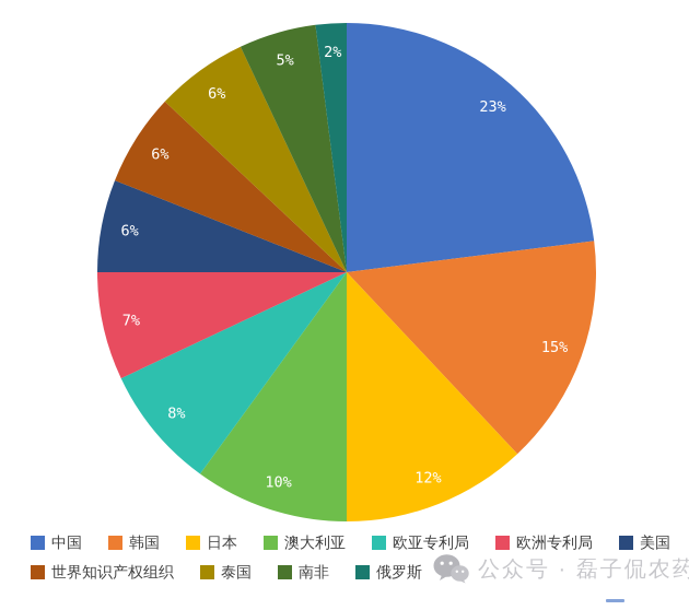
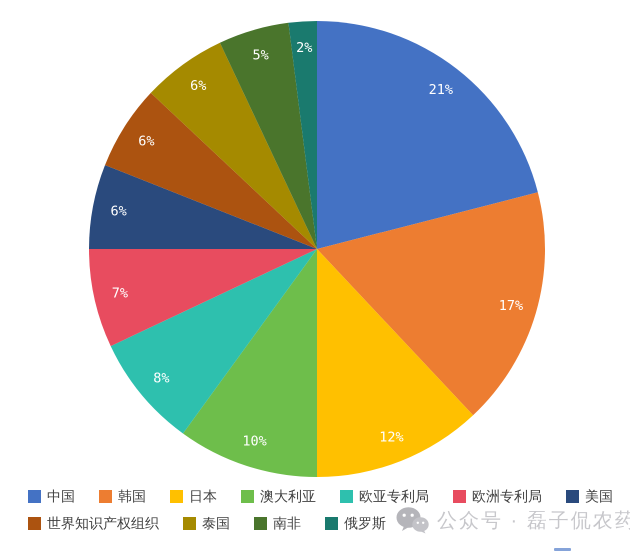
中国: 23% -> 21%
韩国: 15% -> 17%
